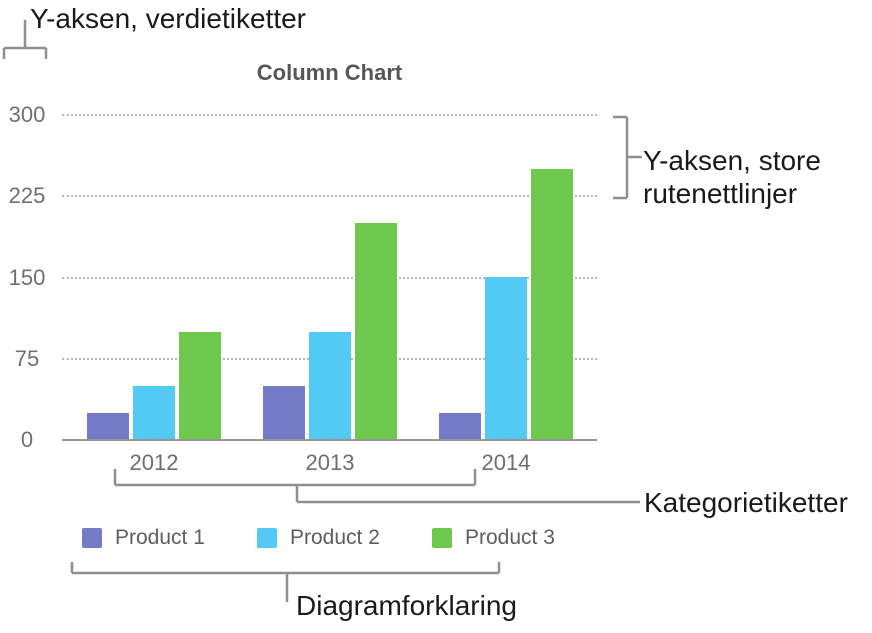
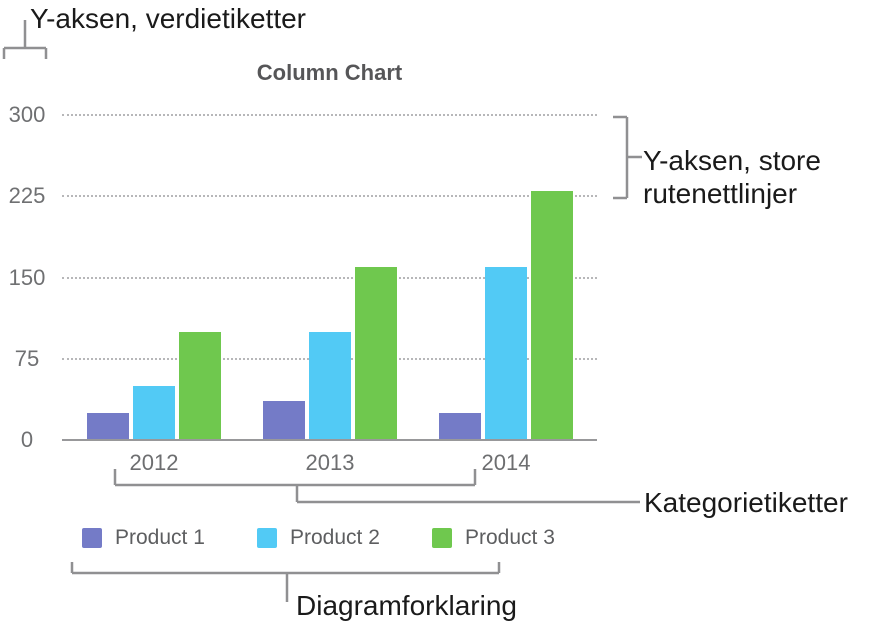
Product 1/2013: 50 -> 36
Product 3/2013: 200 -> 160
Product 2/2014: 150 -> 160
Product 3/2014: 250 -> 230
